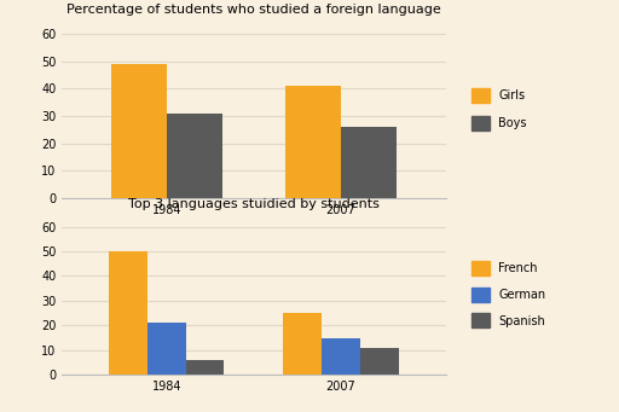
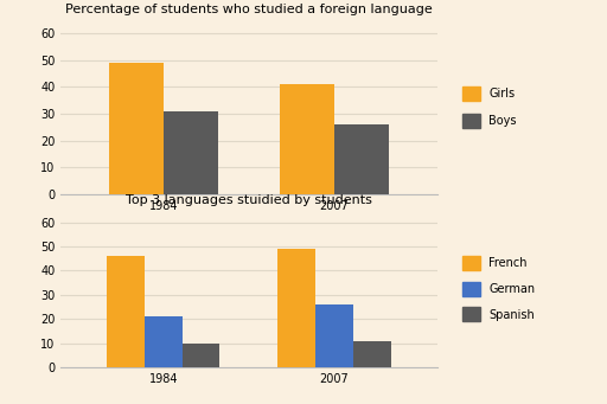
Top 3 languages stuidied by students/French/1984: 50 -> 46
Top 3 languages stuidied by students/Spanish/1984: 6 -> 10
Top 3 languages stuidied by students/French/2007: 25 -> 49
Top 3 languages stuidied by students/German/2007: 15 -> 26
